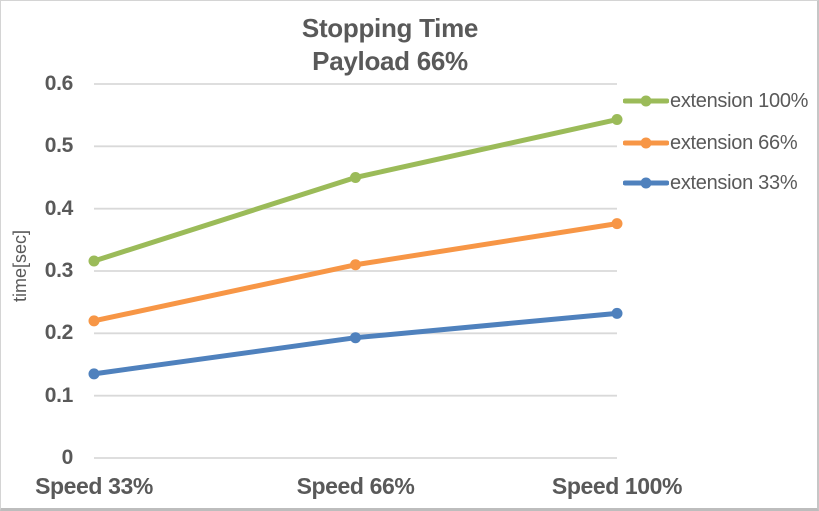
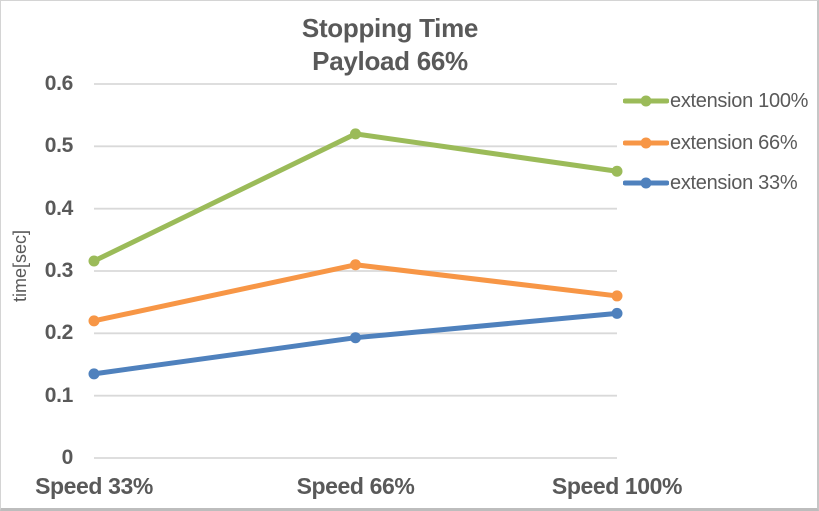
extension 100%/Speed 66%: 0.45 -> 0.52
extension 100%/Speed 100%: 0.54 -> 0.46
extension 66%/Speed 100%: 0.38 -> 0.26
